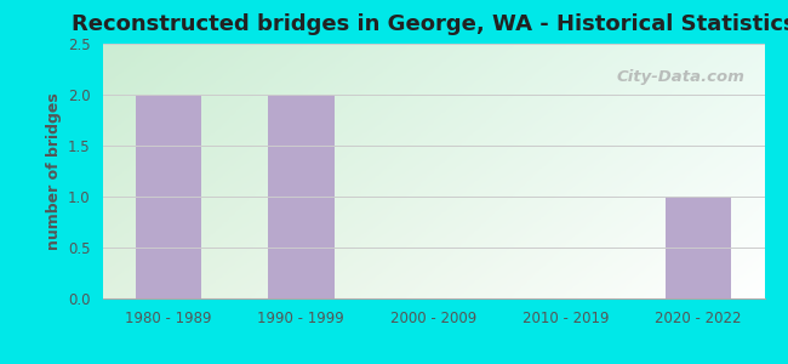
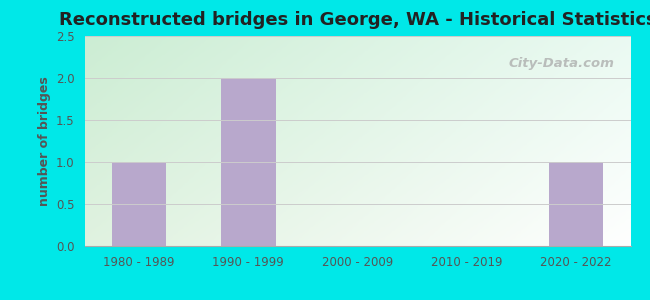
1980 - 1989: 2 -> 1
